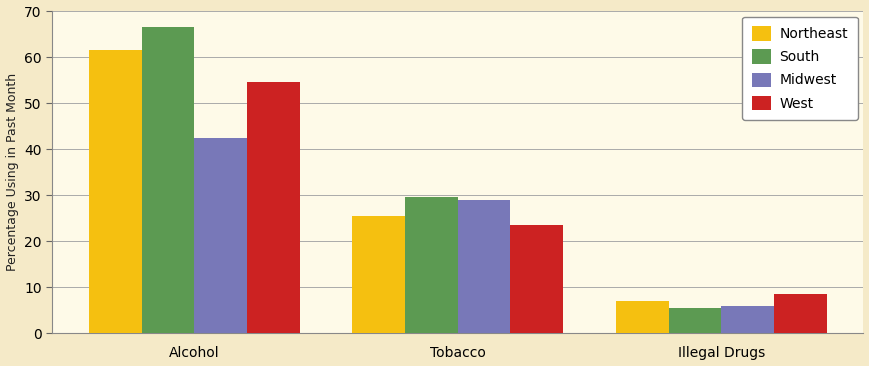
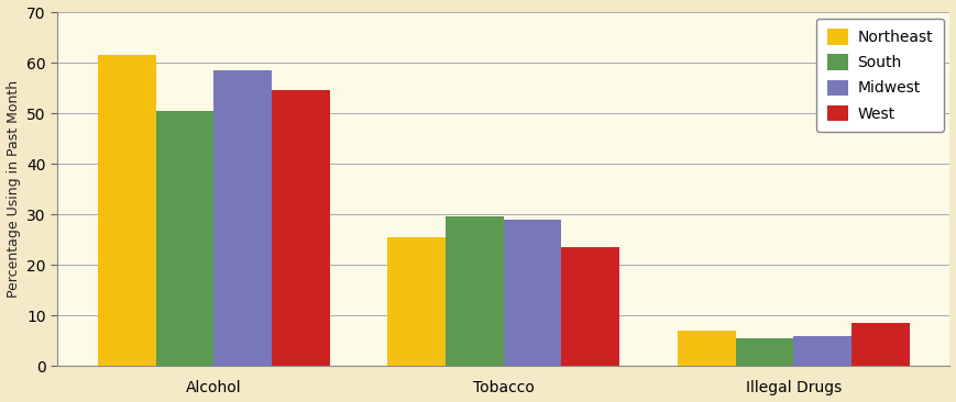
South/Alcohol: 66.5 -> 50.5
Midwest/Alcohol: 42.5 -> 58.5
